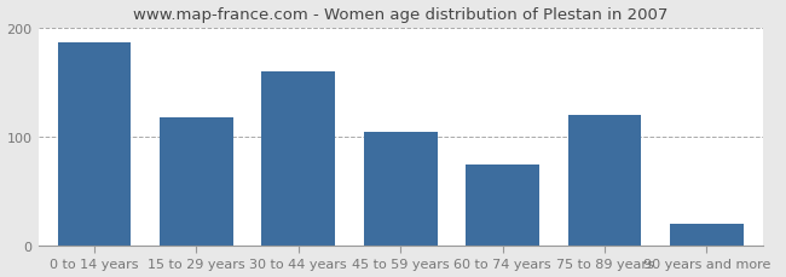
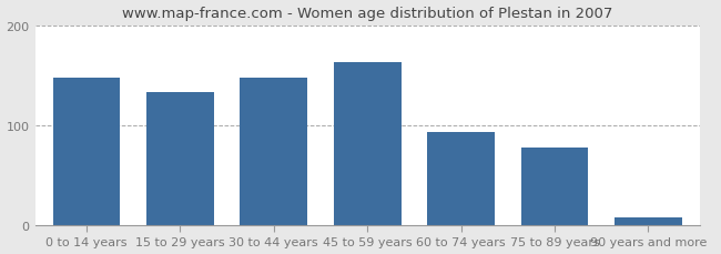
0 to 14 years: 186 -> 148
15 to 29 years: 118 -> 133
30 to 44 years: 160 -> 148
45 to 59 years: 104 -> 163
60 to 74 years: 74 -> 93
75 to 89 years: 120 -> 78
90 years and more: 20 -> 8
